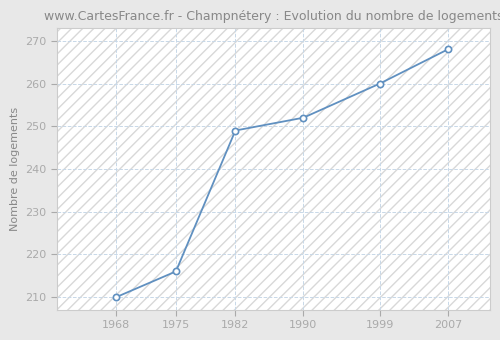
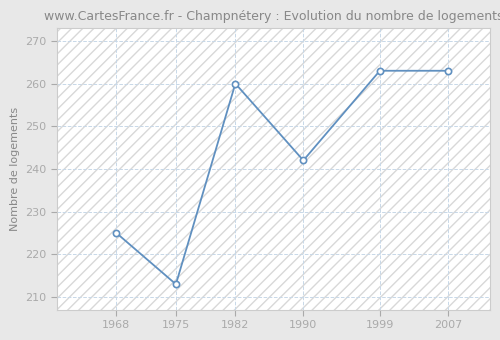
1968: 210 -> 225
1975: 216 -> 213
1982: 249 -> 260
1990: 252 -> 242
1999: 260 -> 263
2007: 268 -> 263
